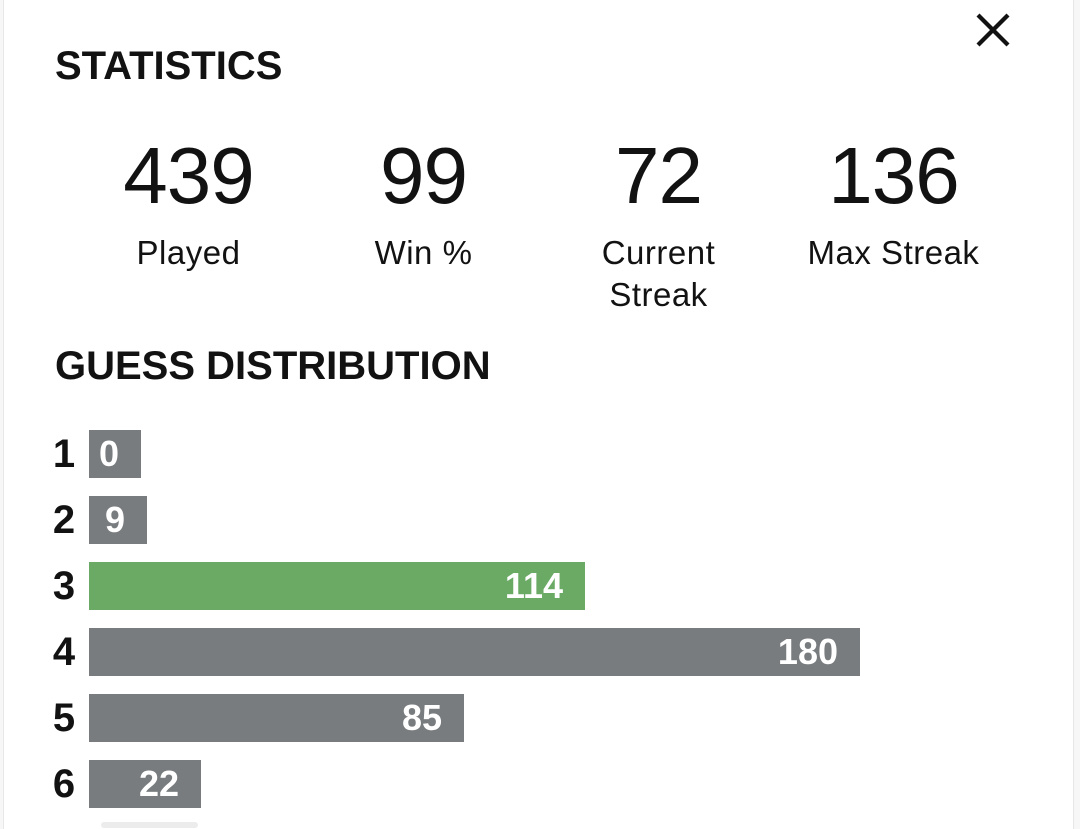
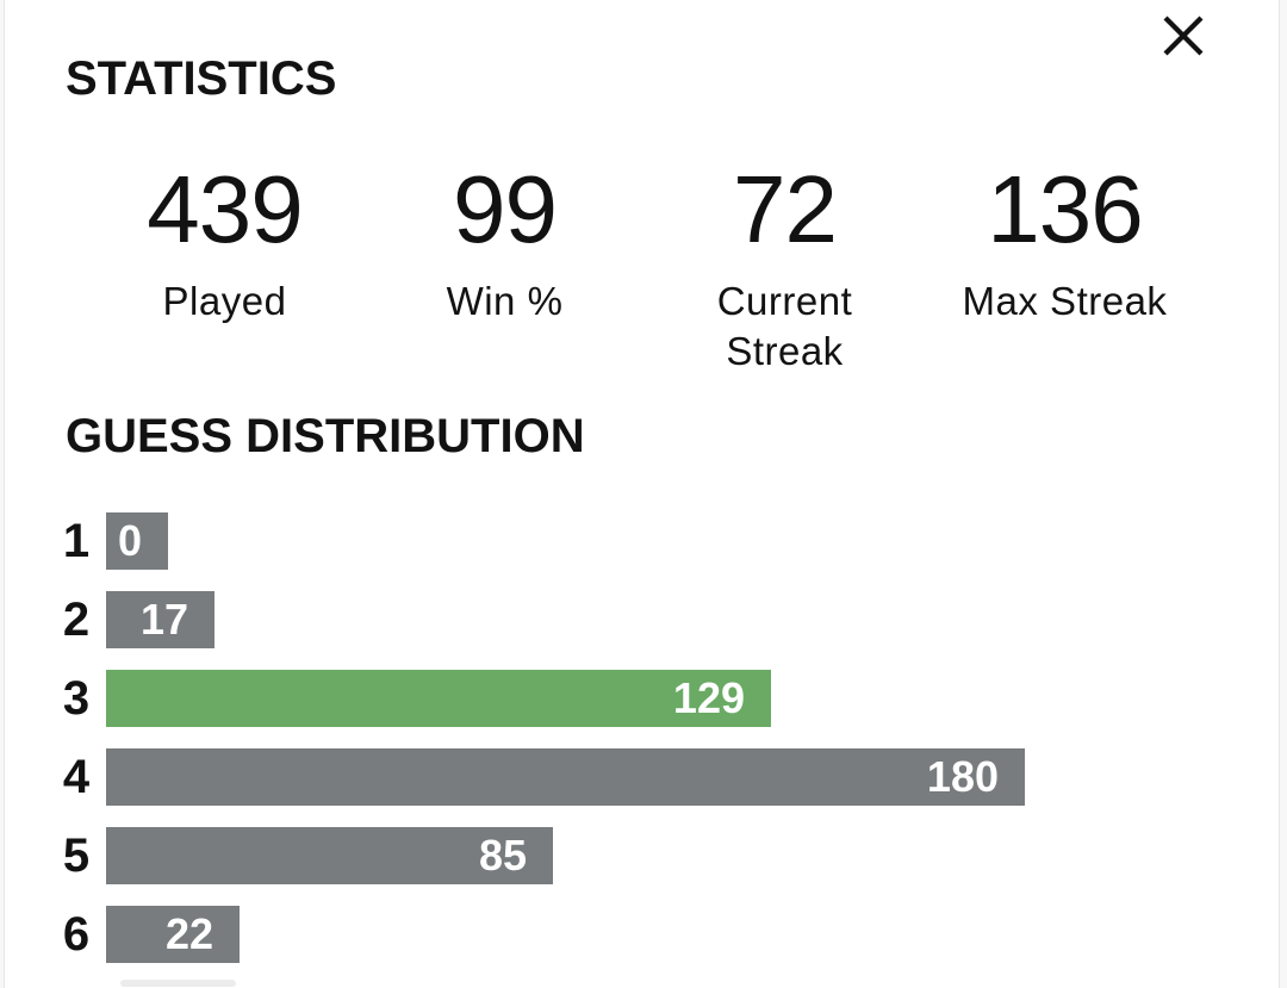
2: 9 -> 17
3: 114 -> 129
